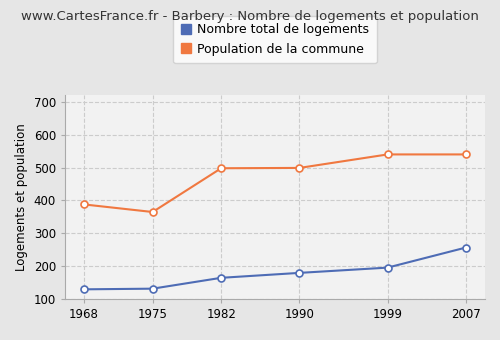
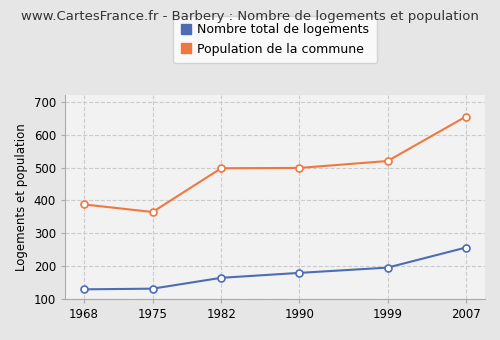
Population de la commune/1999: 540 -> 520
Population de la commune/2007: 540 -> 655
